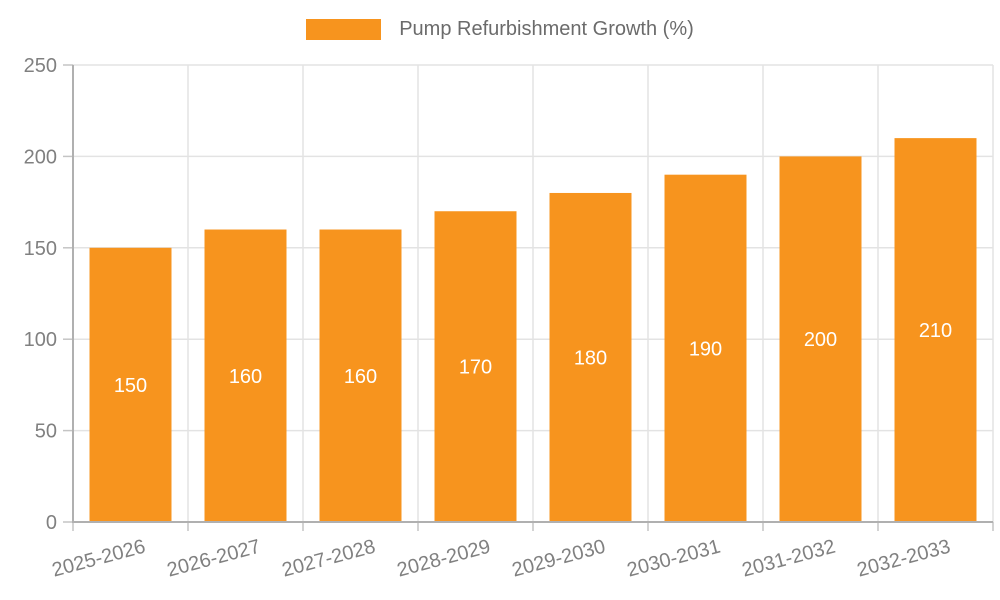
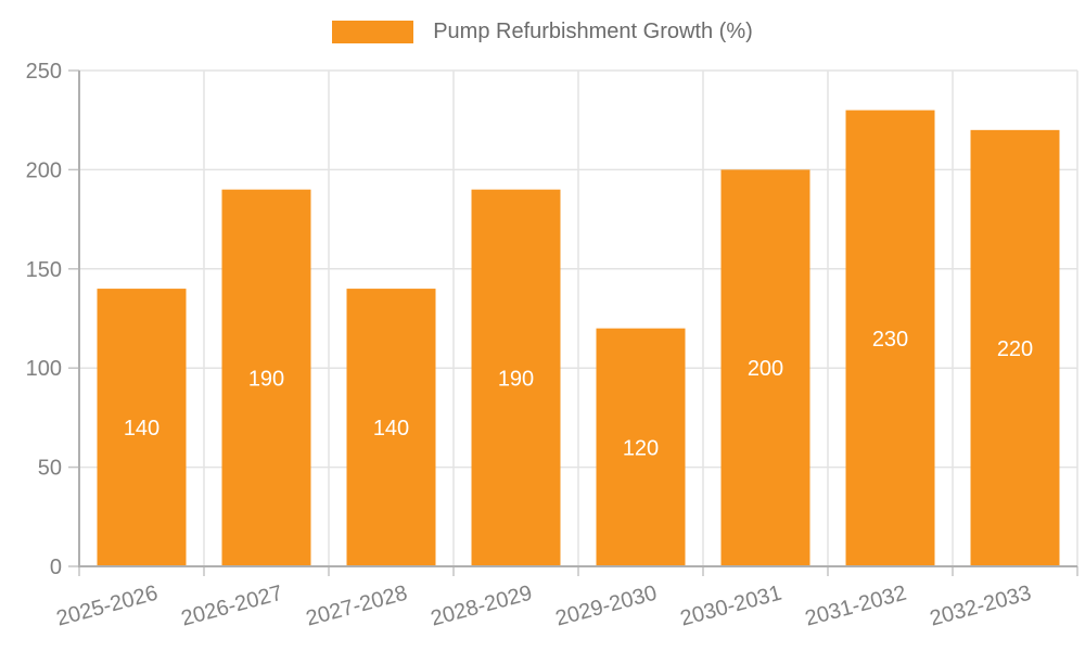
2025-2026: 150 -> 140
2026-2027: 160 -> 190
2027-2028: 160 -> 140
2028-2029: 170 -> 190
2029-2030: 180 -> 120
2030-2031: 190 -> 200
2031-2032: 200 -> 230
2032-2033: 210 -> 220
